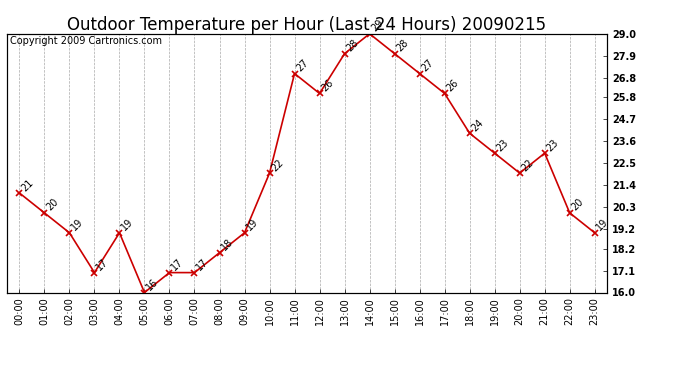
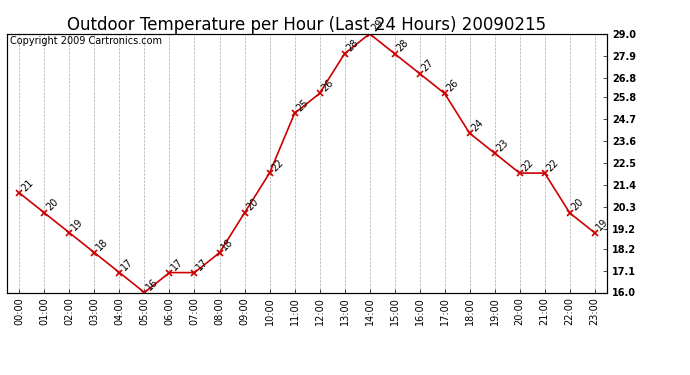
03:00: 17 -> 18
04:00: 19 -> 17
09:00: 19 -> 20
11:00: 27 -> 25
21:00: 23 -> 22
